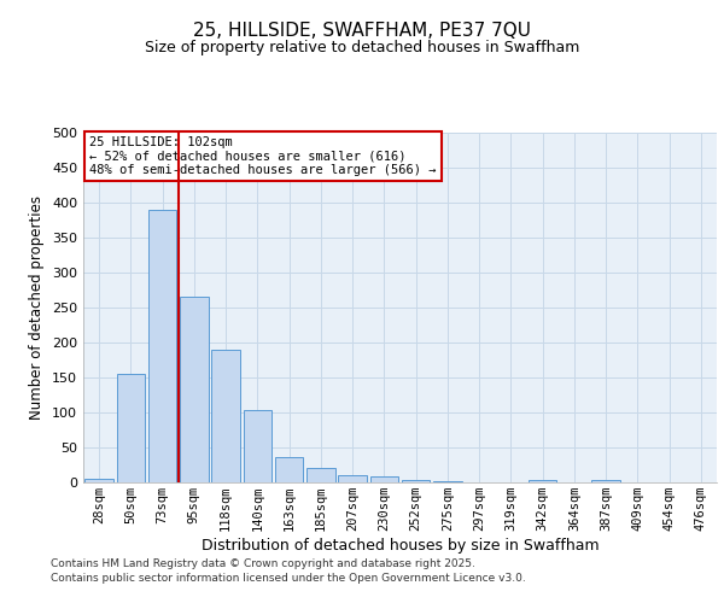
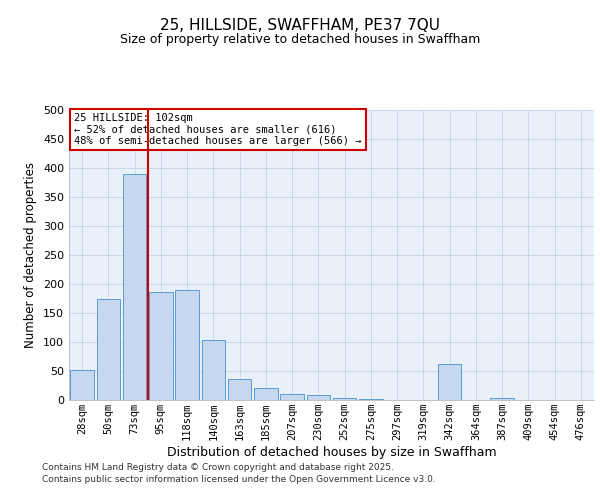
28sqm: 5 -> 52
50sqm: 155 -> 174
95sqm: 265 -> 186
342sqm: 4 -> 62
